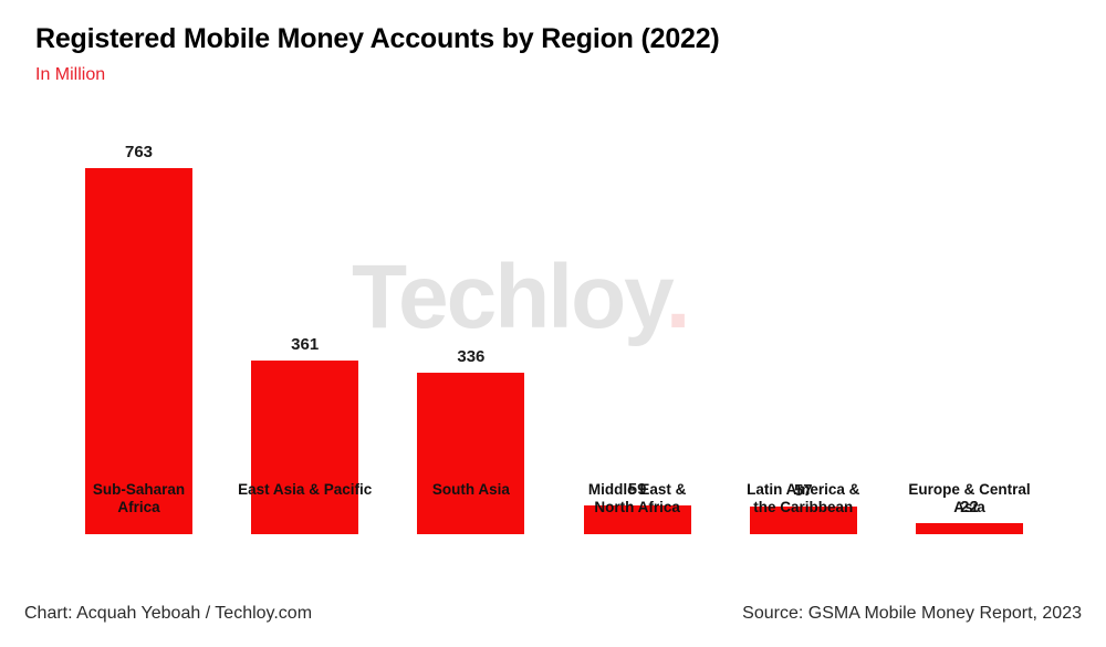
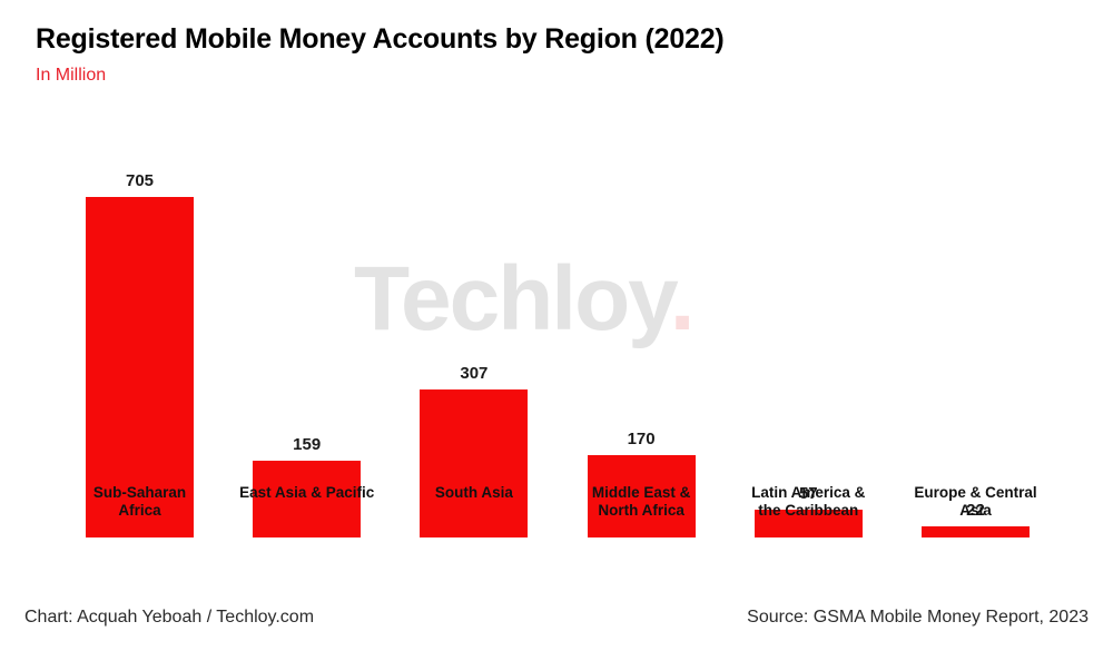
Sub-Saharan Africa: 763 -> 705
East Asia & Pacific: 361 -> 159
South Asia: 336 -> 307
Middle East & North Africa: 59 -> 170
